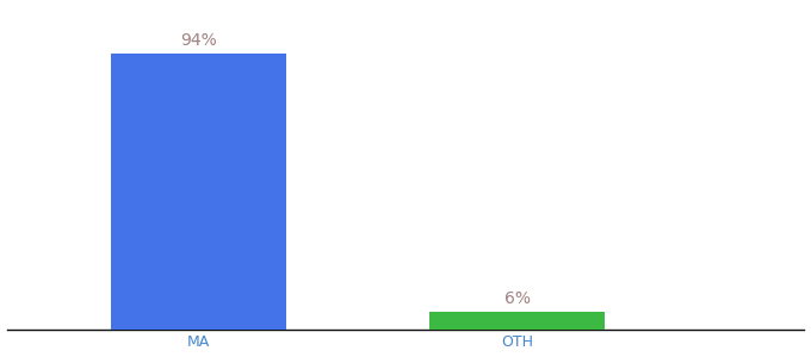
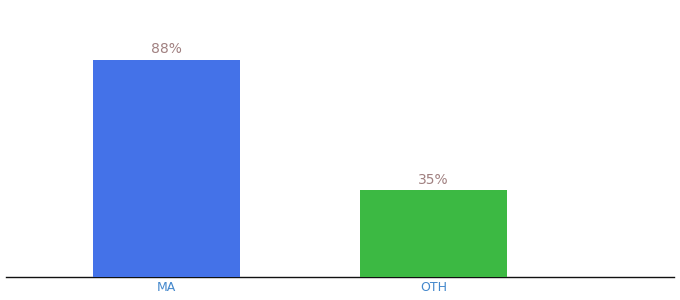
MA: 94% -> 88%
OTH: 6% -> 35%
